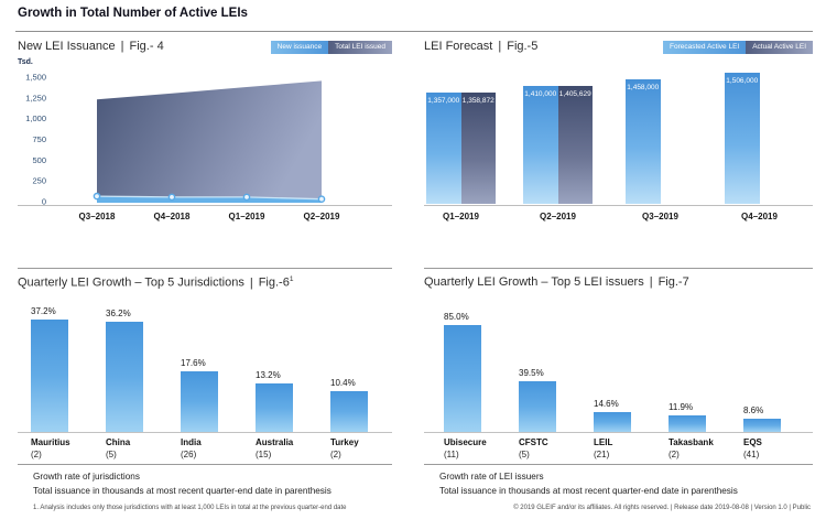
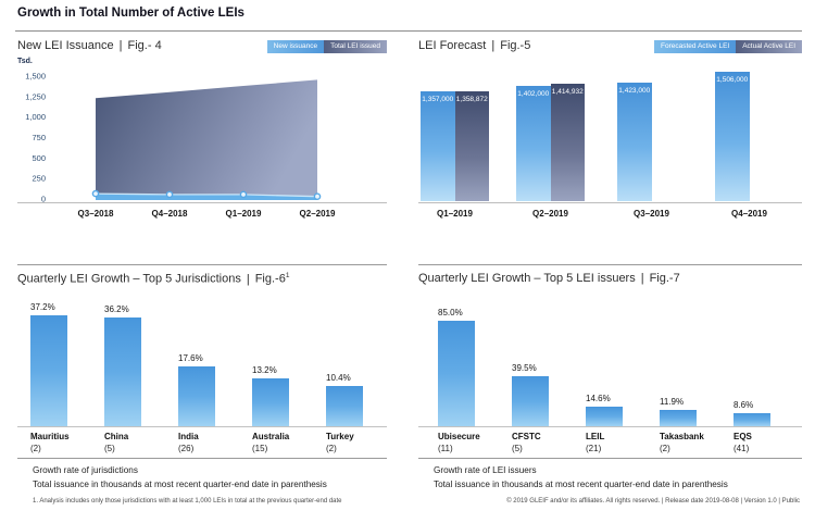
LEI Forecast | Fig.-5/Forecasted Active LEI/Q2–2019: 1,410,000 -> 1,402,000
LEI Forecast | Fig.-5/Actual Active LEI/Q2–2019: 1,405,629 -> 1,414,932
LEI Forecast | Fig.-5/Forecasted Active LEI/Q3–2019: 1,458,000 -> 1,423,000
